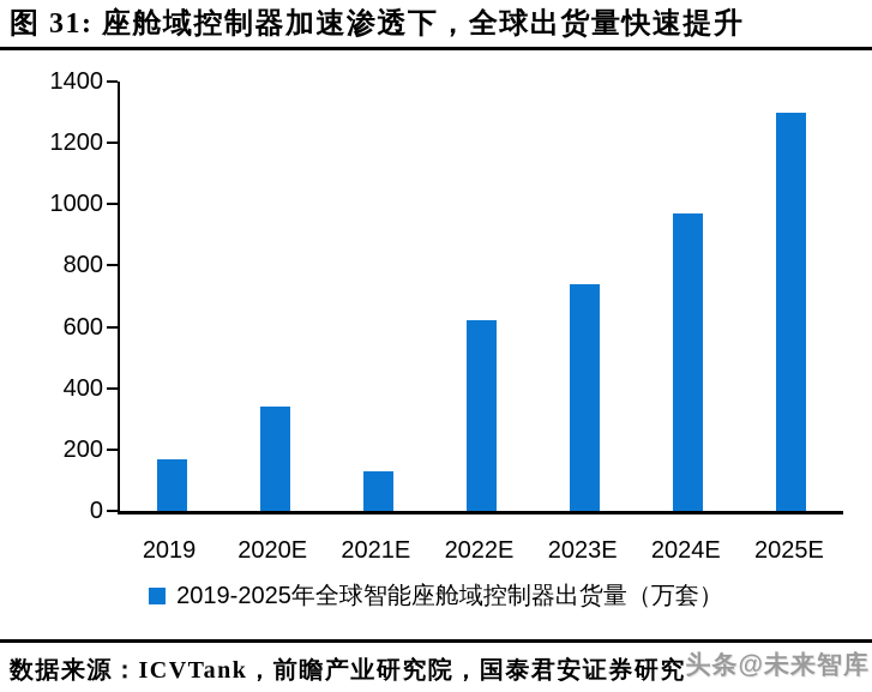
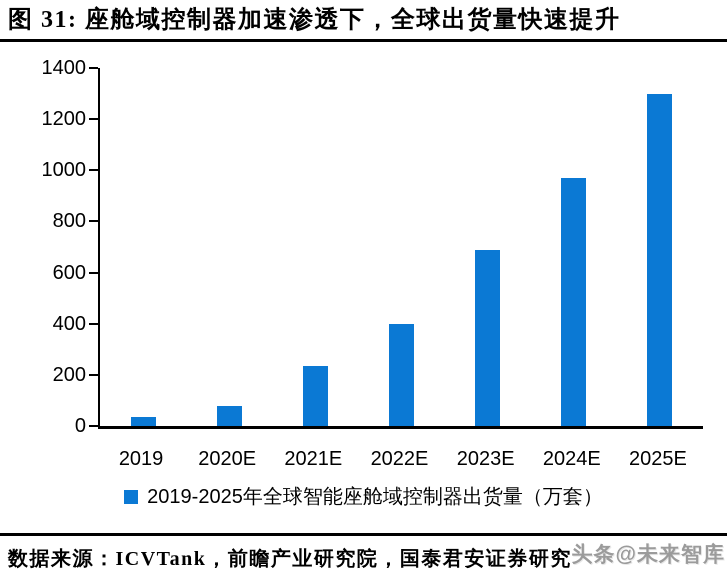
2019: 170 -> 40
2020E: 340 -> 80
2021E: 130 -> 240
2022E: 620 -> 400
2023E: 740 -> 690
